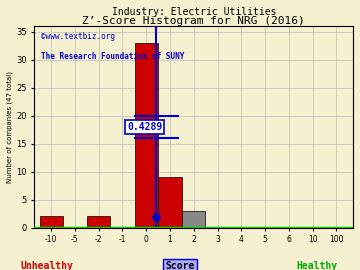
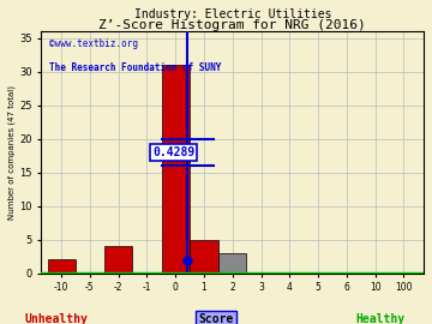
-2: 2 -> 4
0: 33 -> 31
1: 9 -> 5
